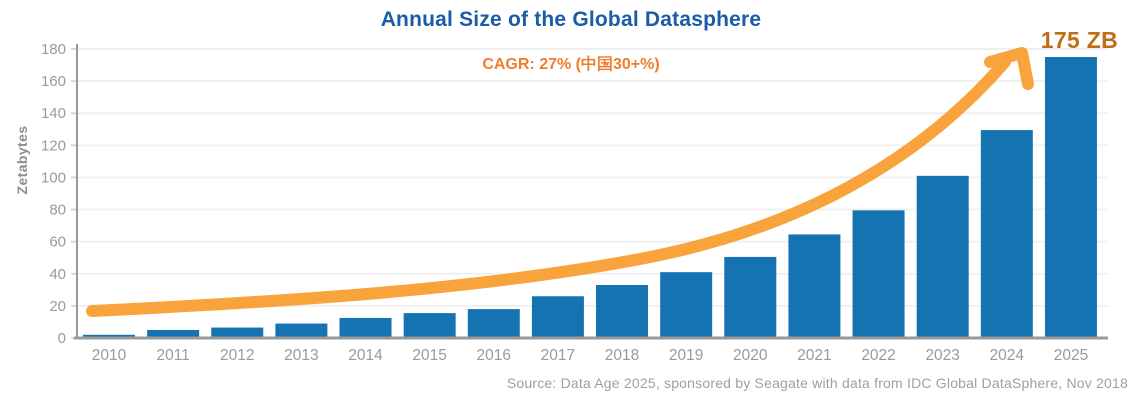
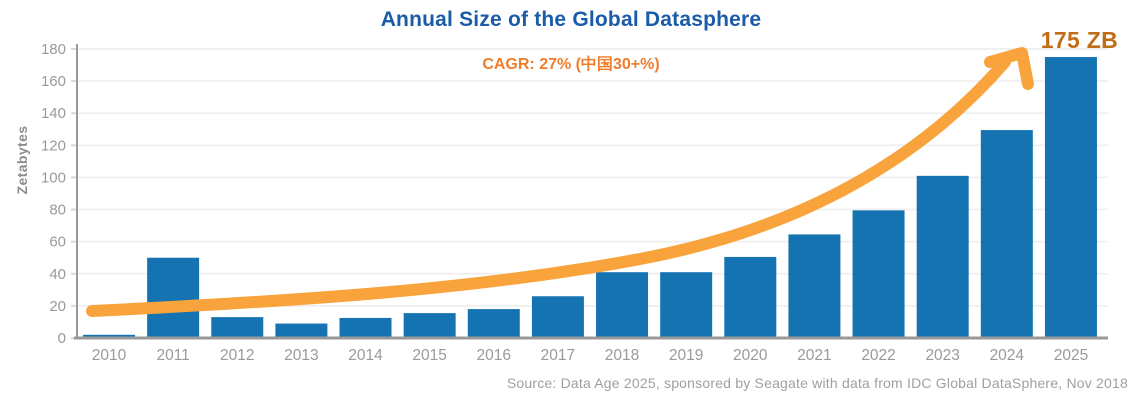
2011: 5 -> 50
2012: 6 -> 13
2018: 33 -> 41
